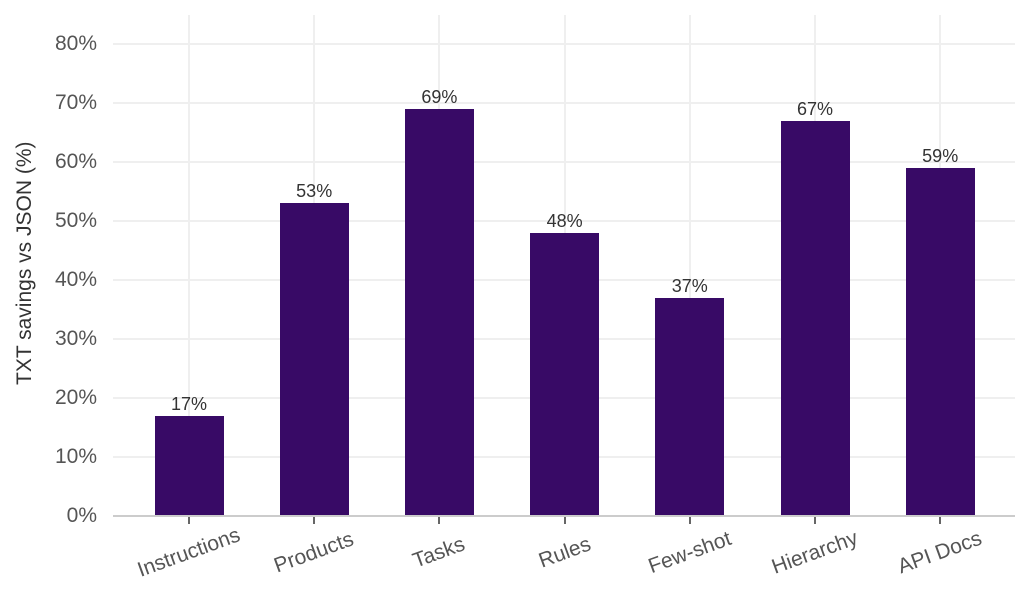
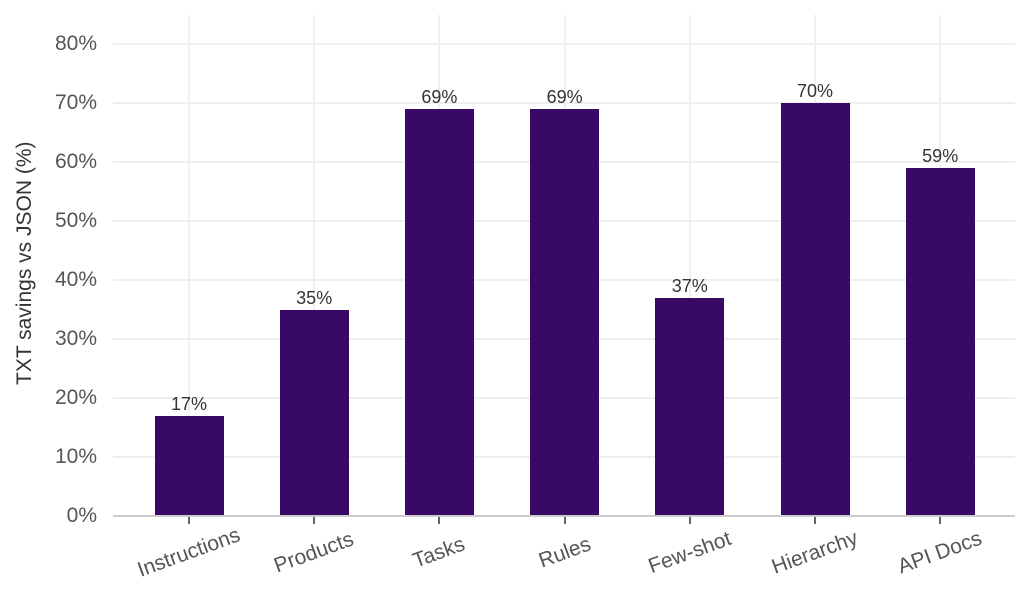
Products: 53% -> 35%
Rules: 48% -> 69%
Hierarchy: 67% -> 70%
